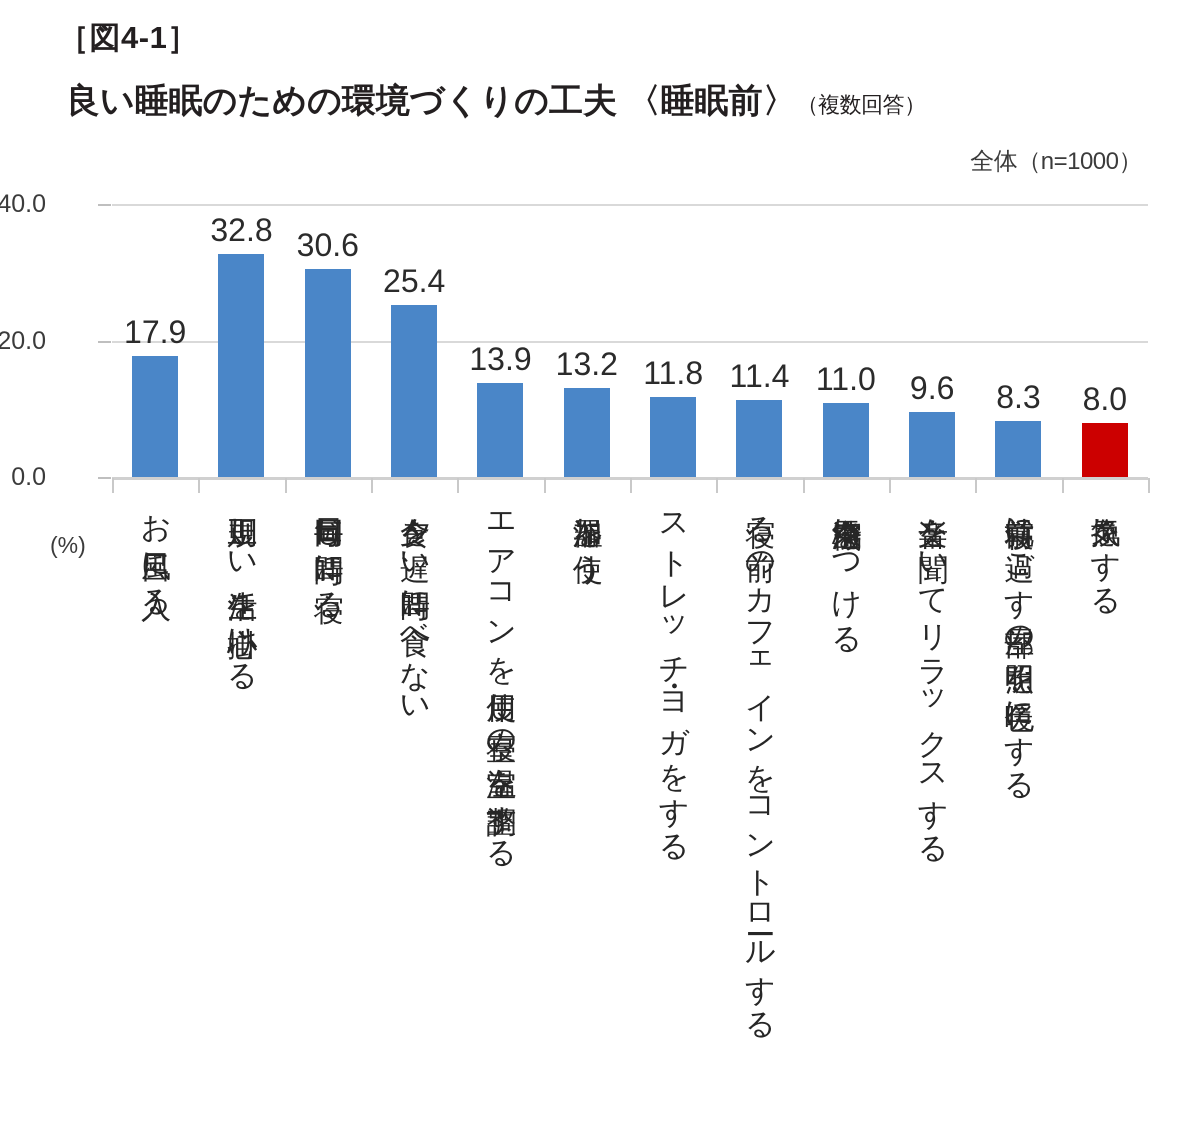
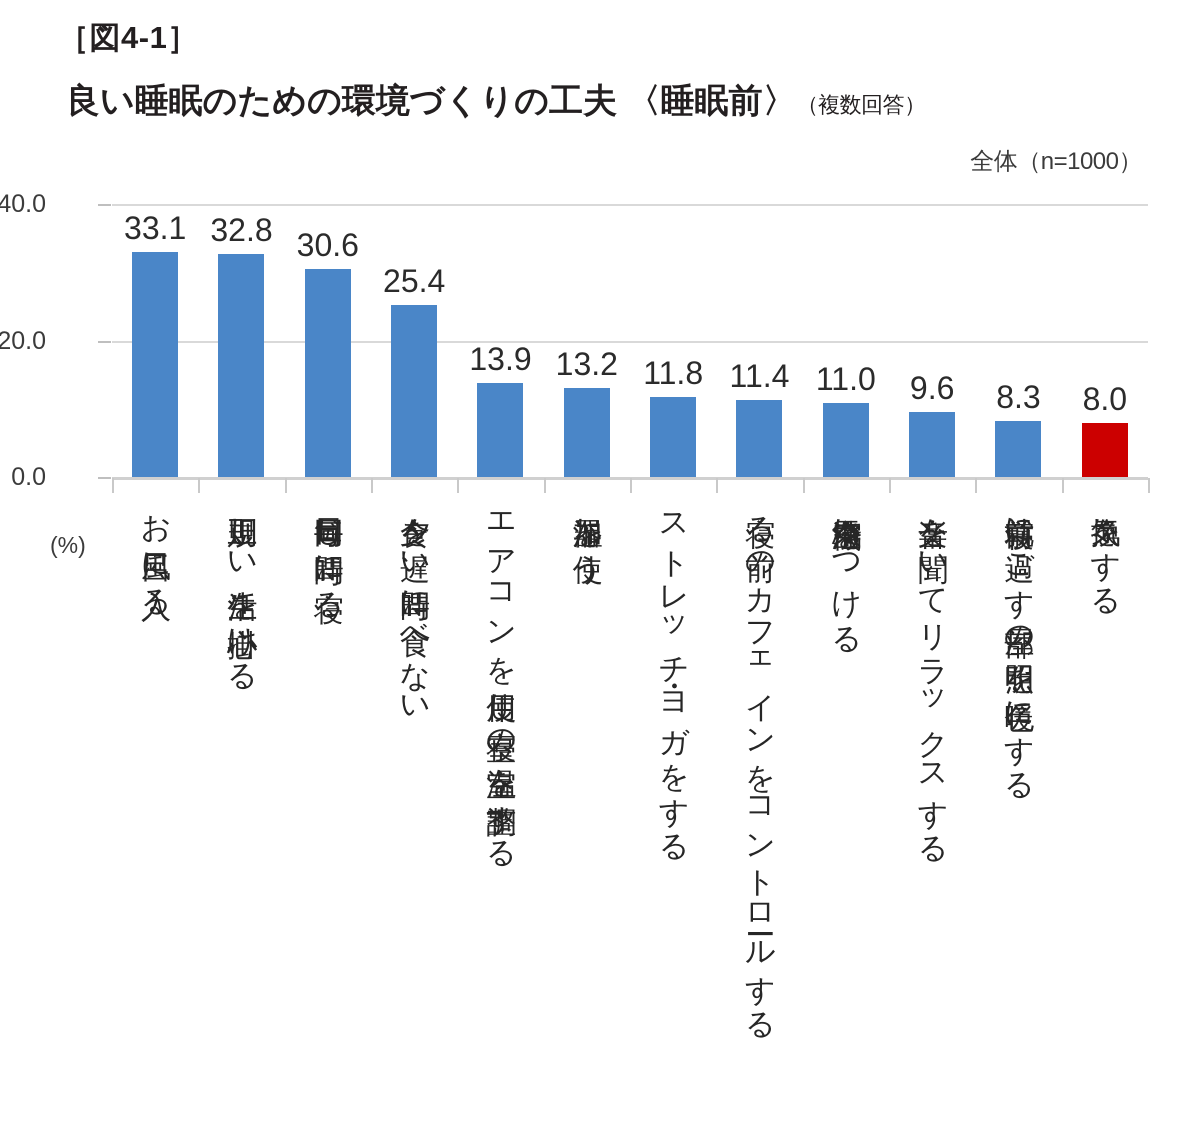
お風呂に入る: 17.9 -> 33.1
